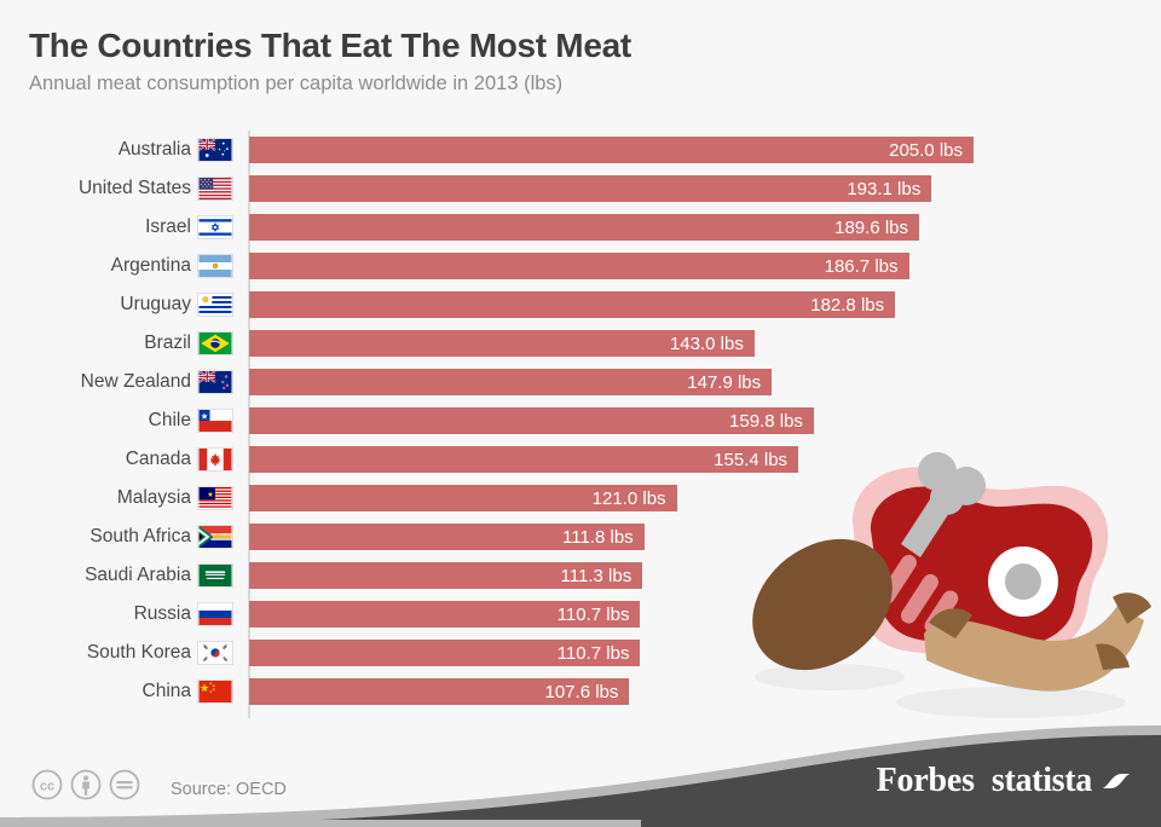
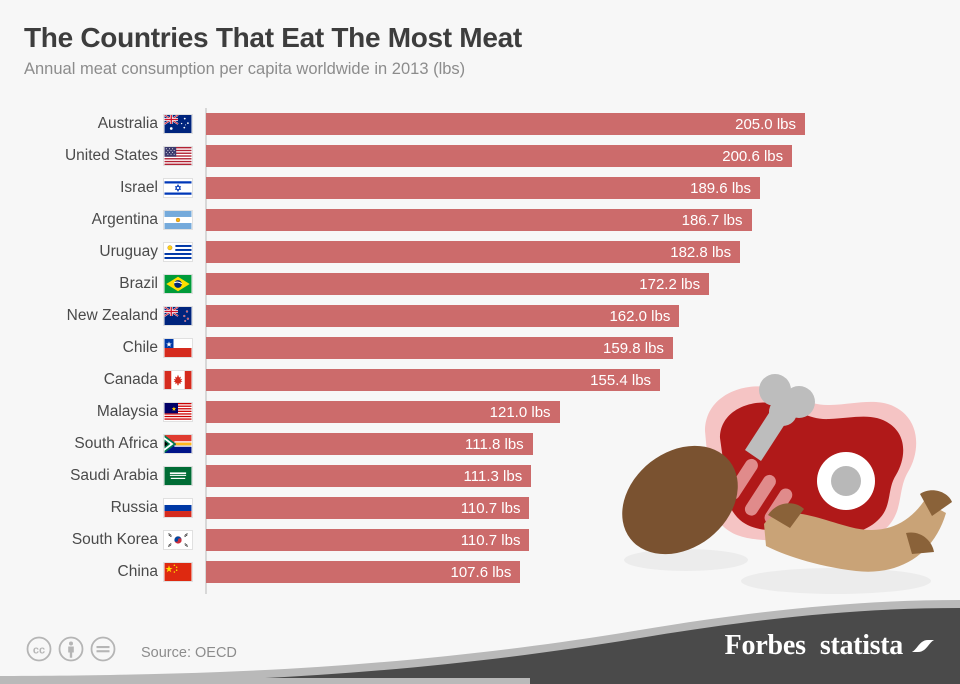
United States: 193.1 -> 200.6
Brazil: 143.0 -> 172.2
New Zealand: 147.9 -> 162.0
